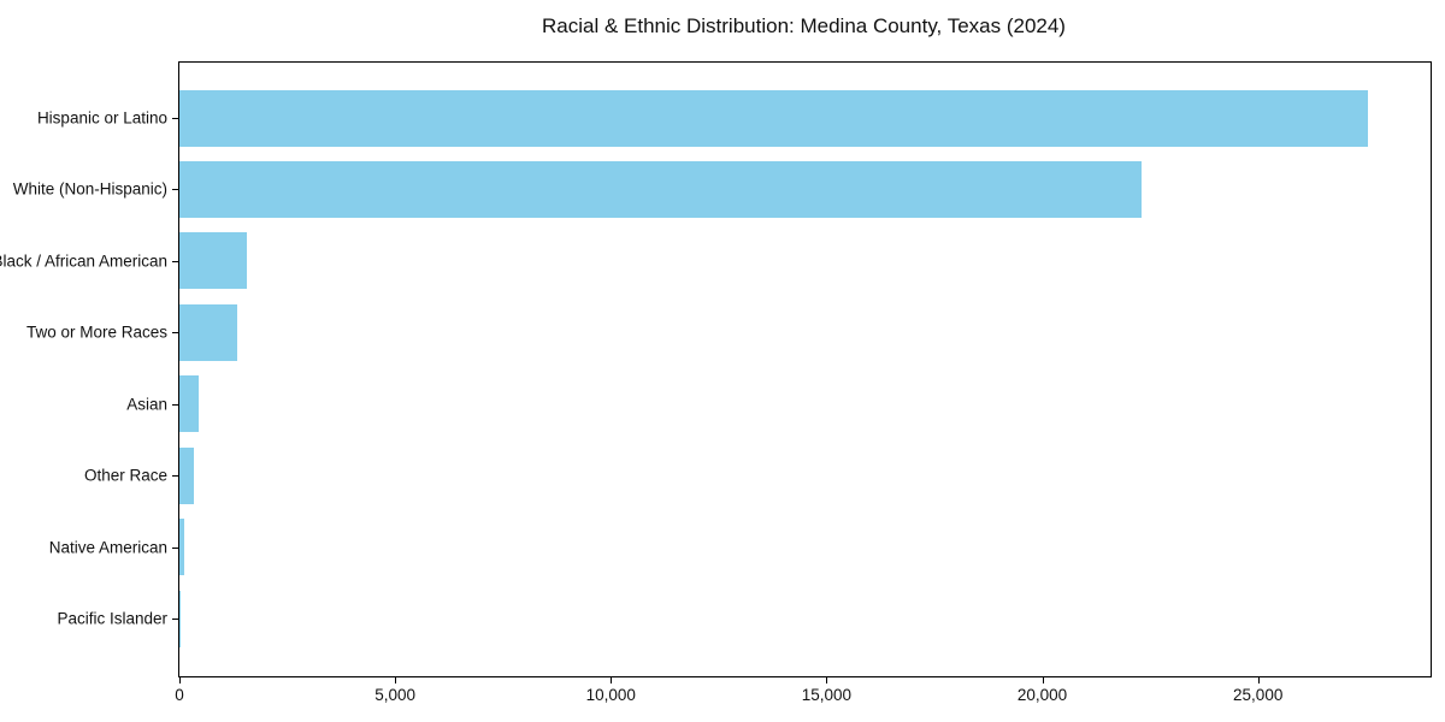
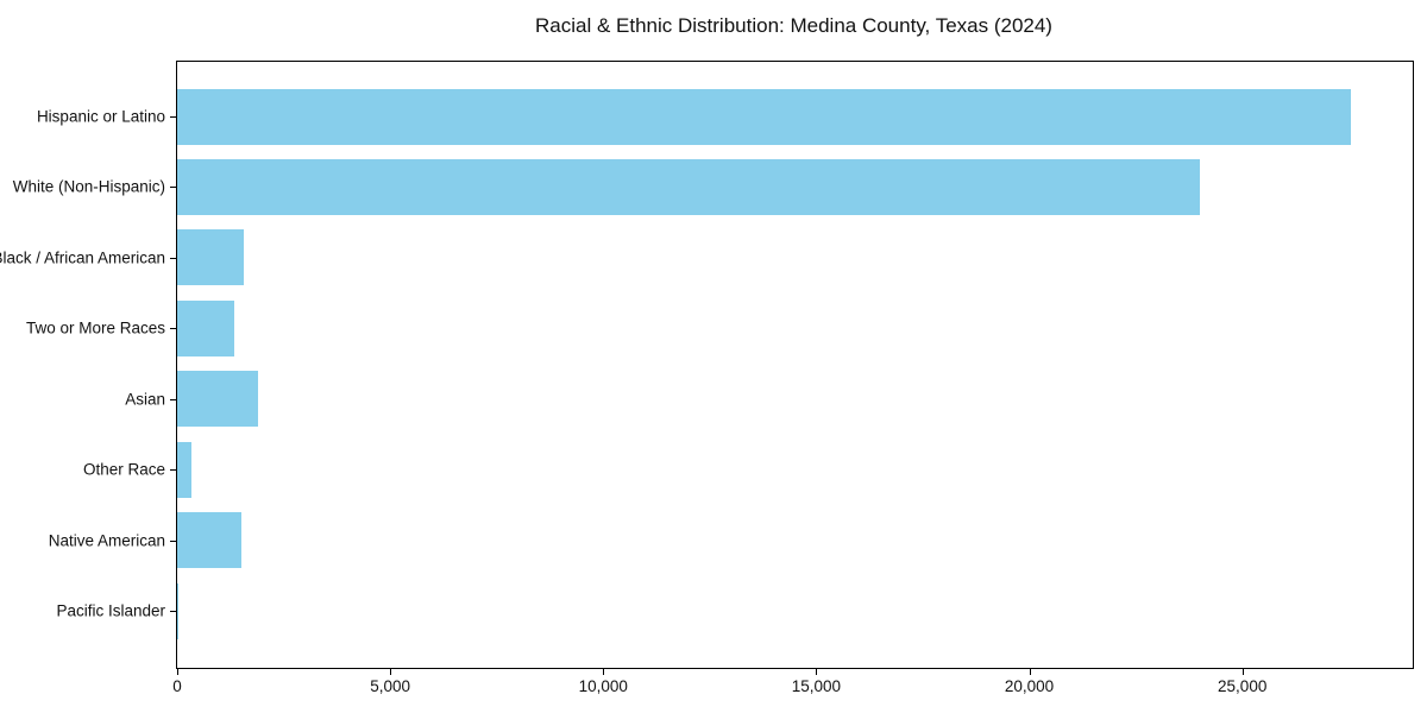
White (Non-Hispanic): 22300 -> 24000
Asian: 500 -> 1900
Native American: 100 -> 1500
